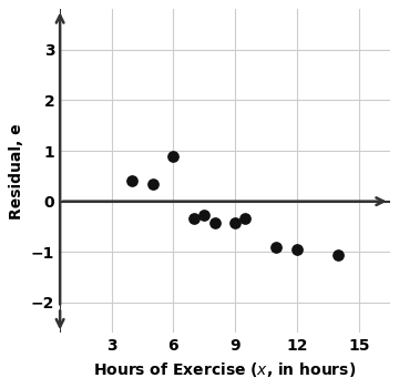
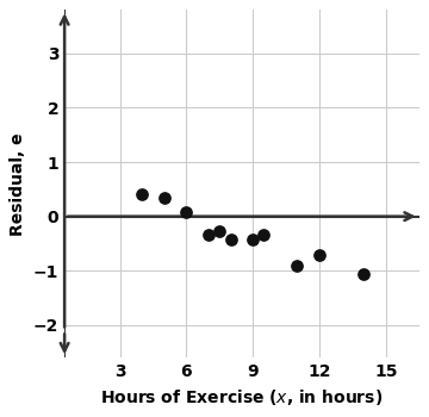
6: 0.90 -> 0.07
12: -0.95 -> -0.72
